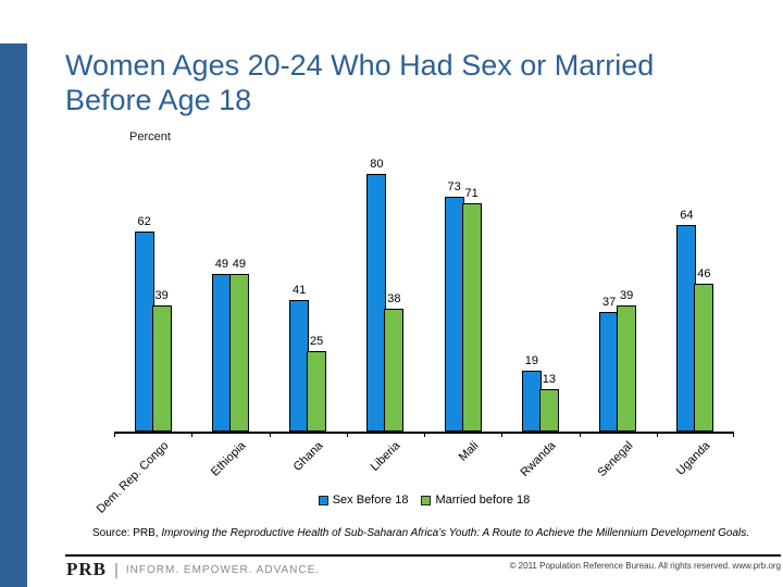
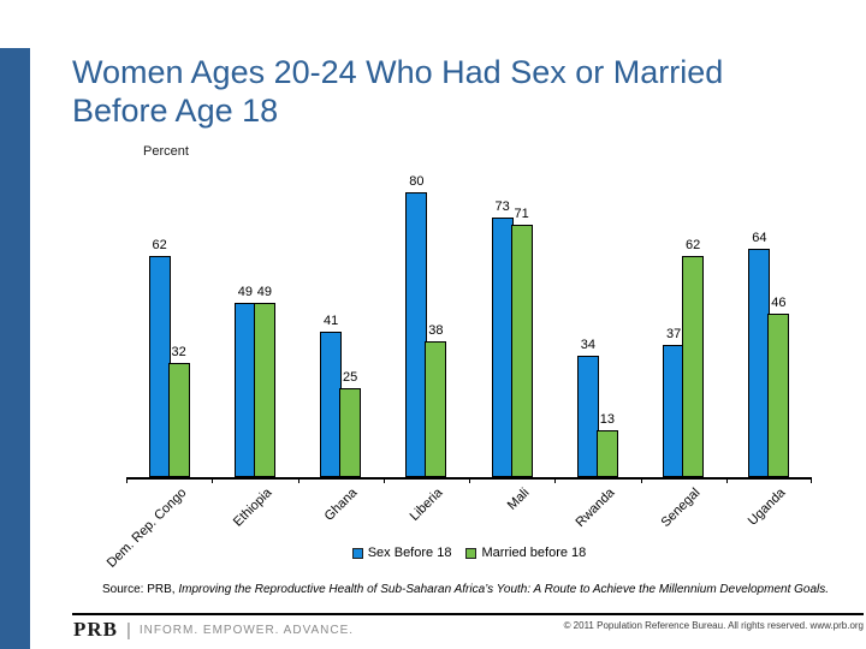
Married before 18/Dem. Rep. Congo: 39 -> 32
Sex Before 18/Rwanda: 19 -> 34
Married before 18/Senegal: 39 -> 62
